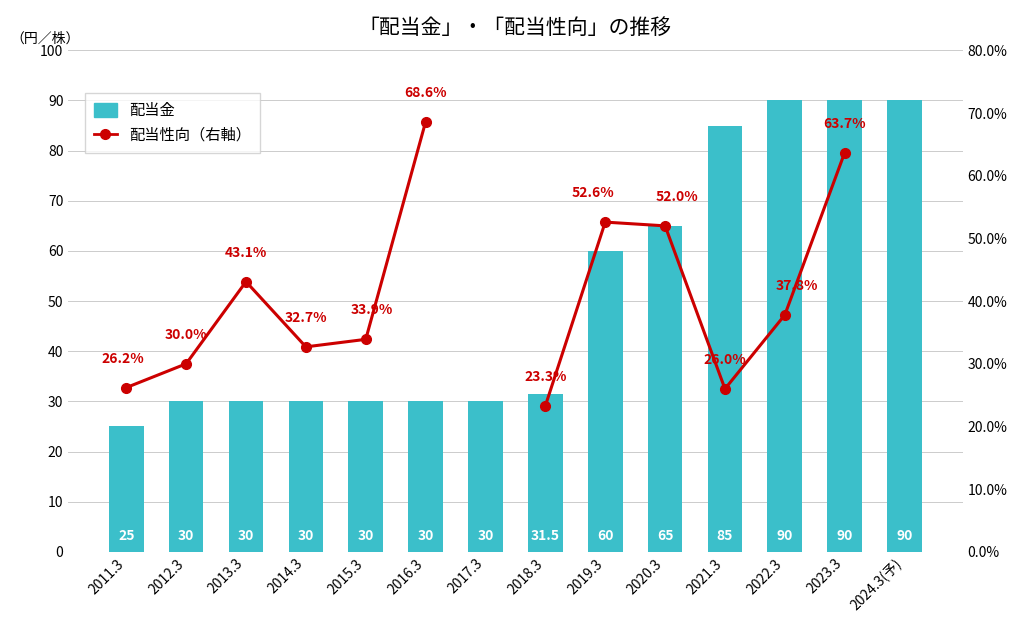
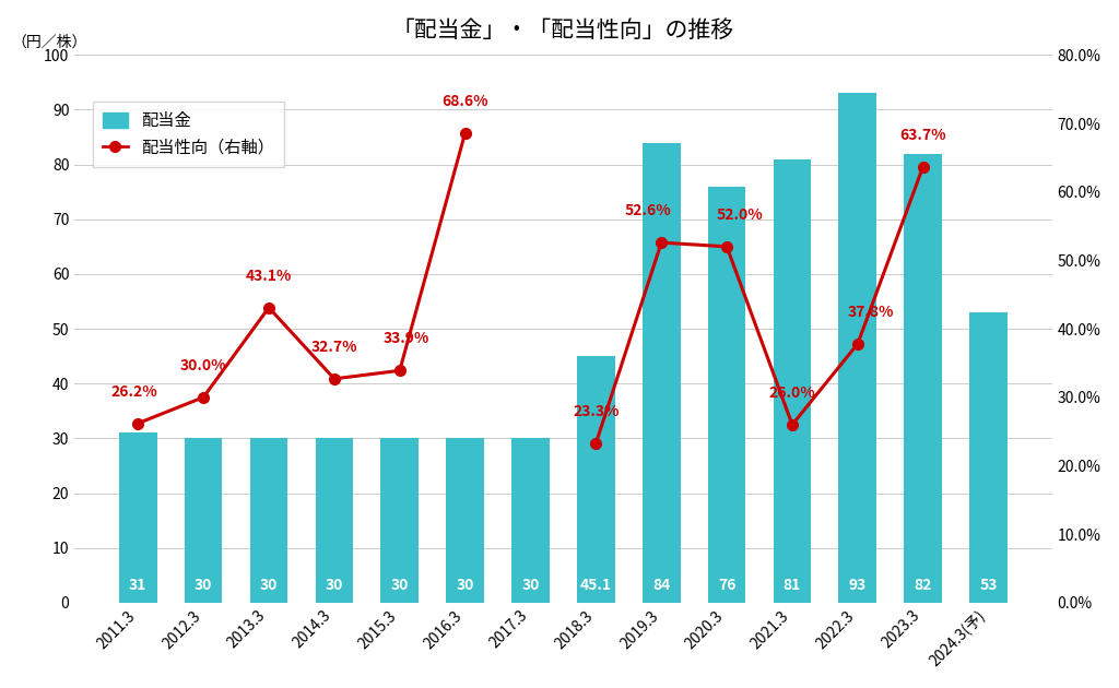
配当金/2011.3: 25 -> 31
配当金/2018.3: 31.5 -> 45.1
配当金/2019.3: 60 -> 84
配当金/2020.3: 65 -> 76
配当金/2021.3: 85 -> 81
配当金/2022.3: 90 -> 93
配当金/2023.3: 90 -> 82
配当金/2024.3(予): 90 -> 53
